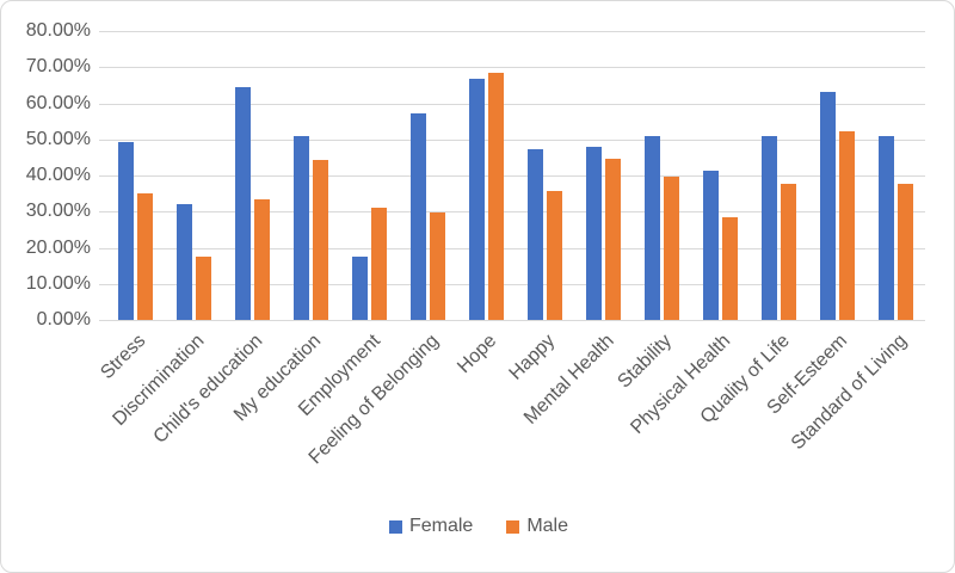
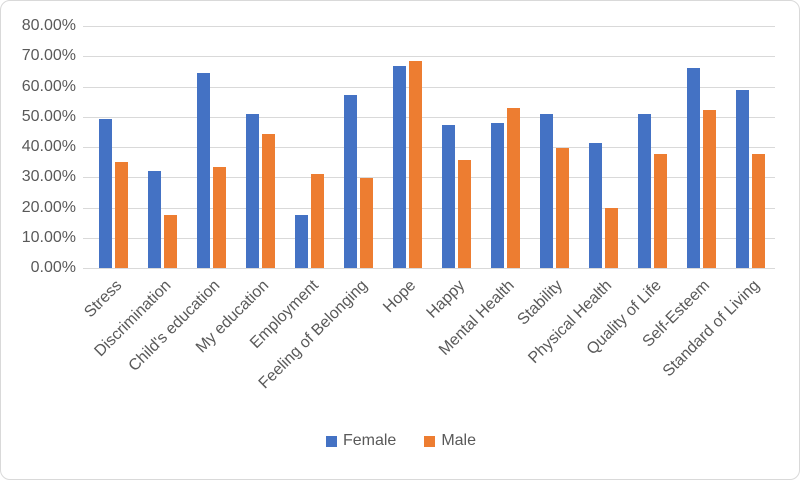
Male/Mental Health: 45% -> 53%
Male/Physical Health: 28% -> 20%
Female/Self-Esteem: 63% -> 66%
Female/Standard of Living: 51% -> 59%
